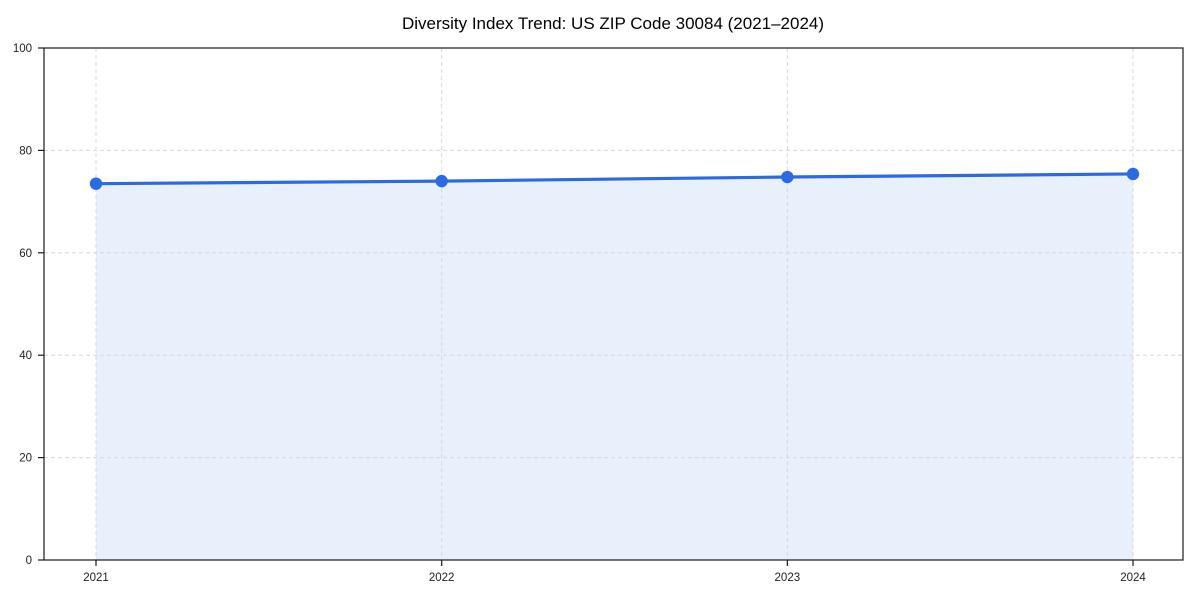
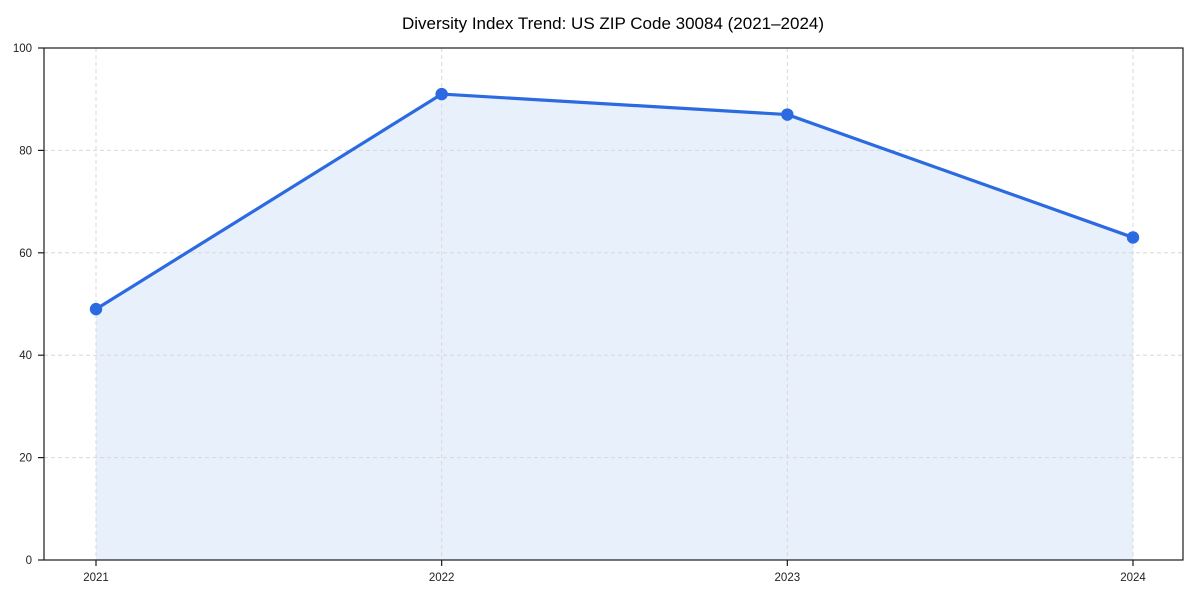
2021: 74 -> 49
2022: 74 -> 91
2023: 75 -> 87
2024: 75 -> 63
